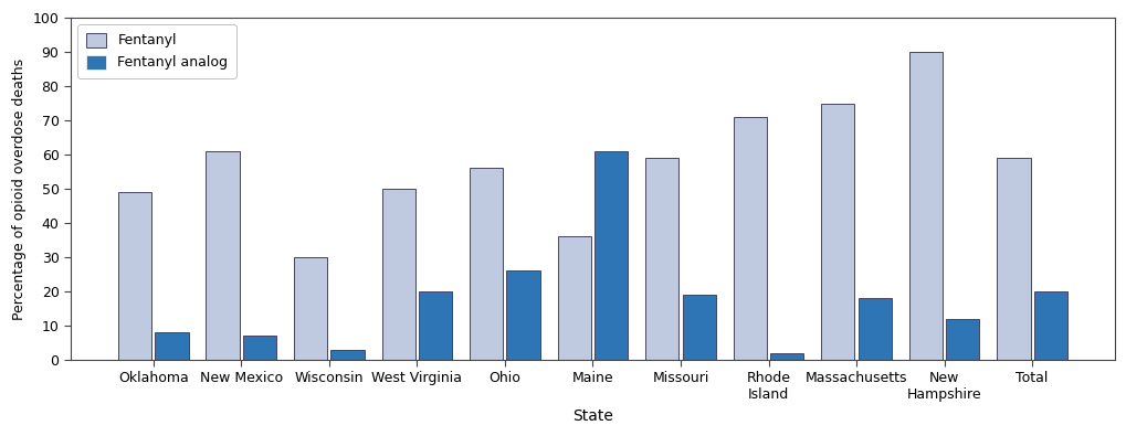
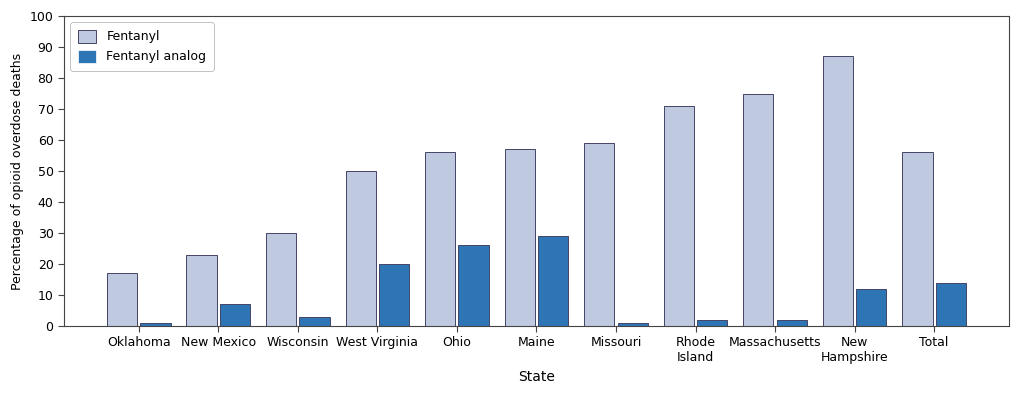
Fentanyl/Oklahoma: 49 -> 17
Fentanyl analog/Oklahoma: 8 -> 1
Fentanyl/New Mexico: 61 -> 23
Fentanyl/Maine: 36 -> 57
Fentanyl analog/Maine: 61 -> 29
Fentanyl analog/Missouri: 19 -> 1
Fentanyl analog/Massachusetts: 18 -> 2
Fentanyl/New Hampshire: 90 -> 87
Fentanyl/Total: 59 -> 56
Fentanyl analog/Total: 20 -> 14
